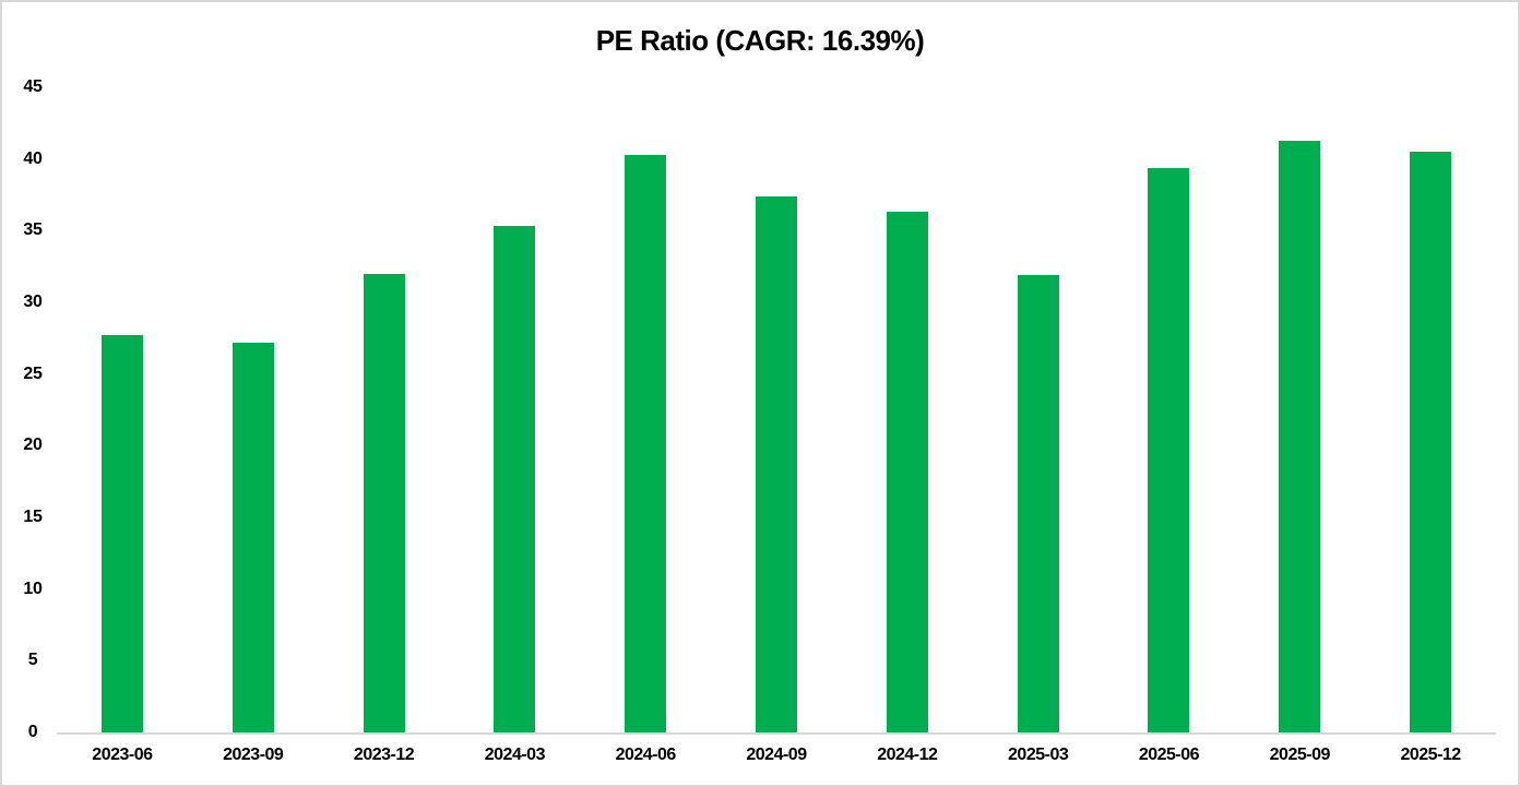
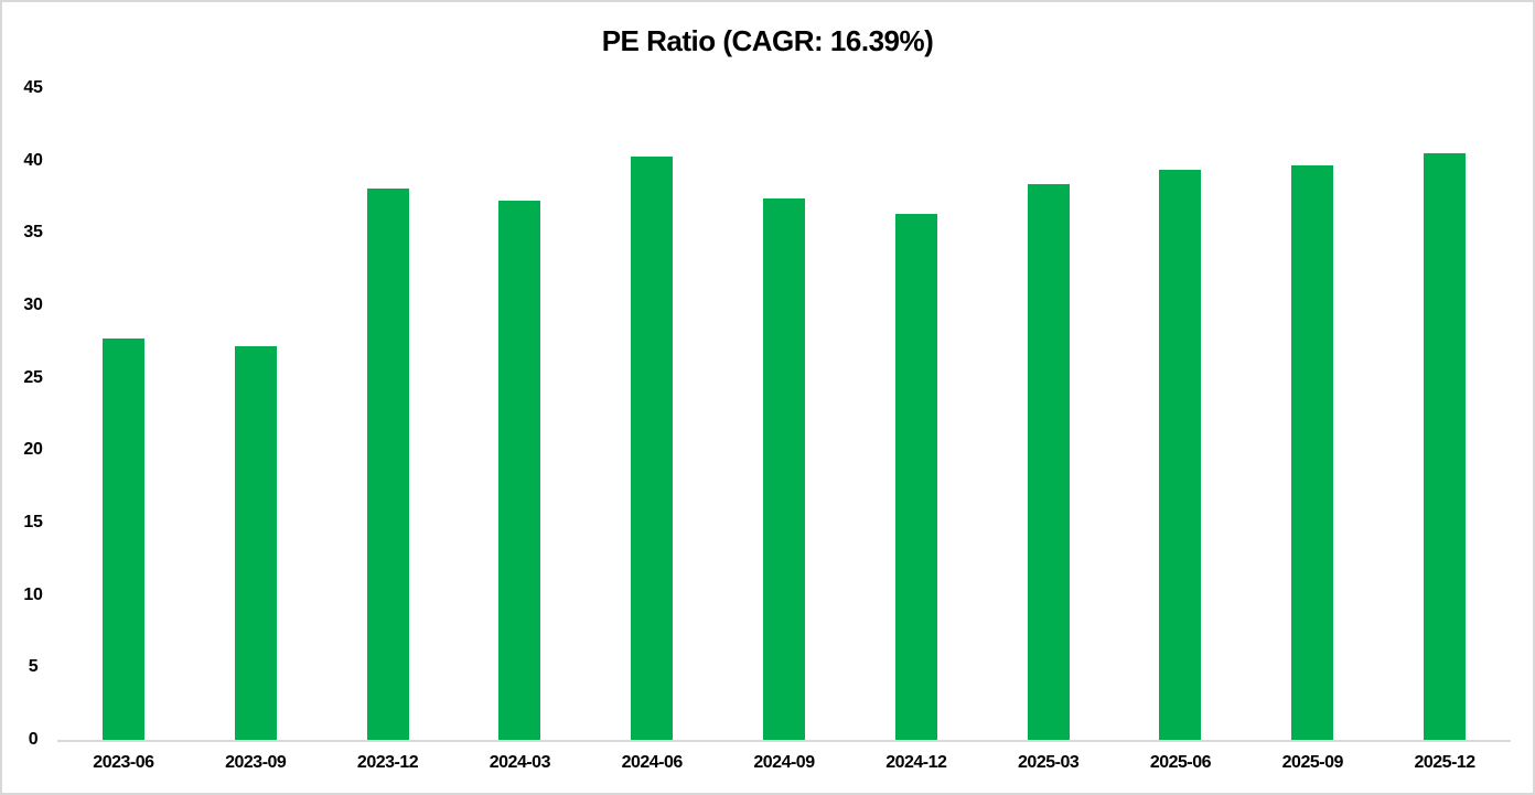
2023-12: 32.0 -> 38.1
2024-03: 35.3 -> 37.2
2025-03: 31.9 -> 38.4
2025-09: 41.3 -> 39.7
